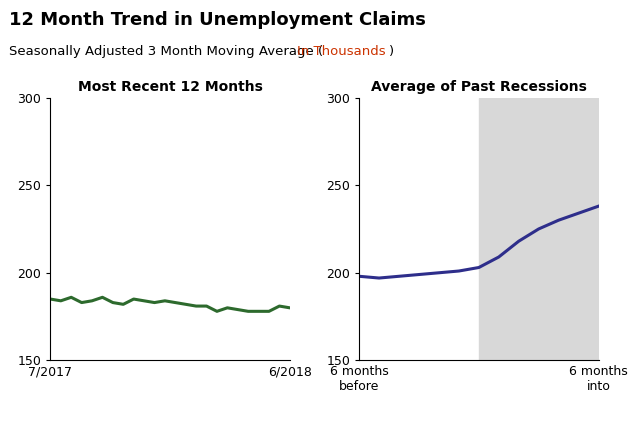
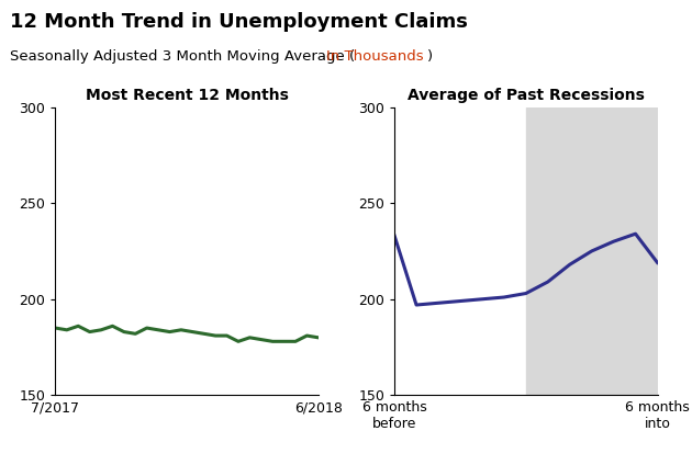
Average of Past Recessions/6 months before: 198 -> 233
Average of Past Recessions/6 months into: 238 -> 219
